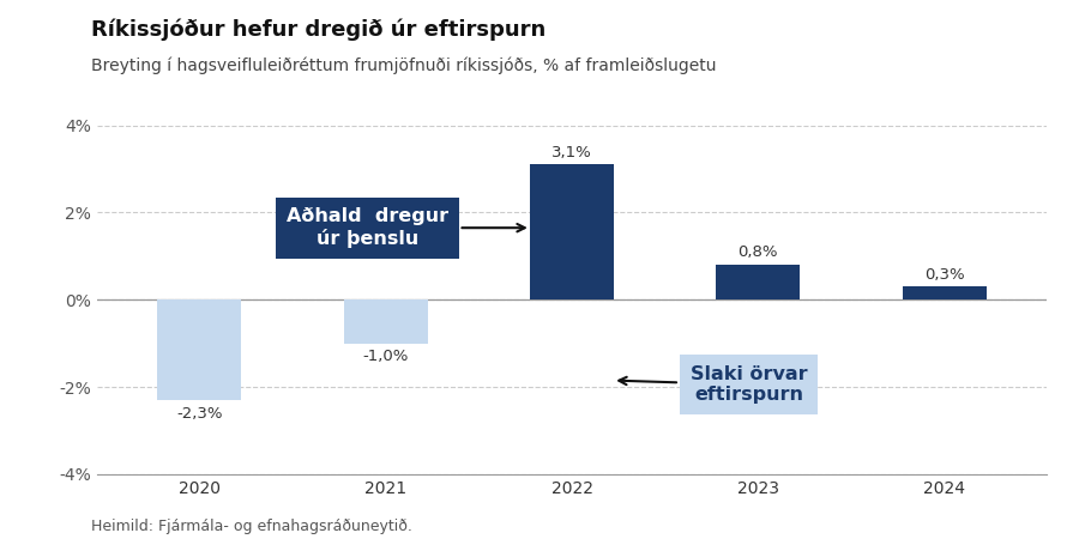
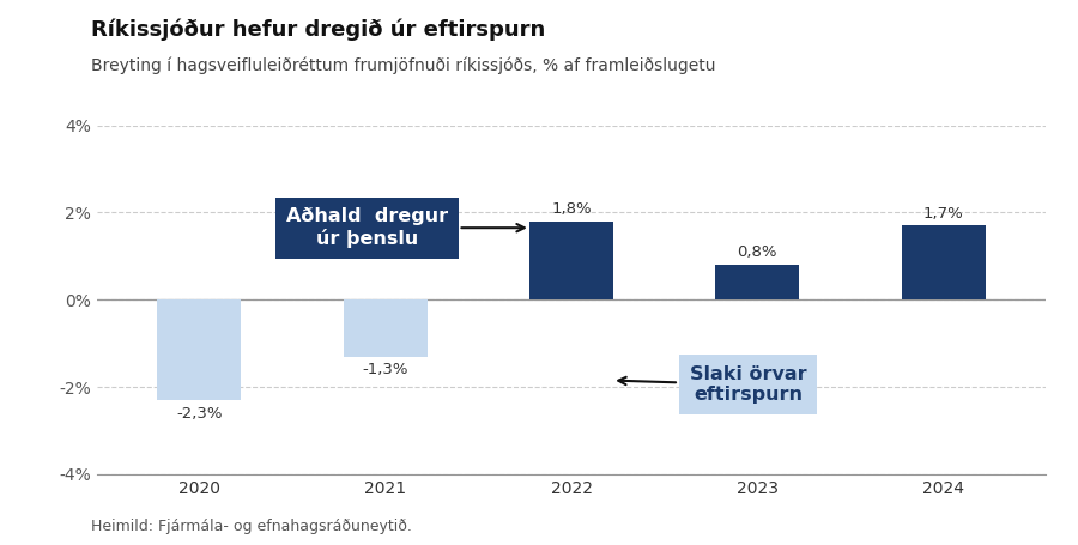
2021: -1,0% -> -1,3%
2022: 3,1% -> 1,8%
2024: 0,3% -> 1,7%
